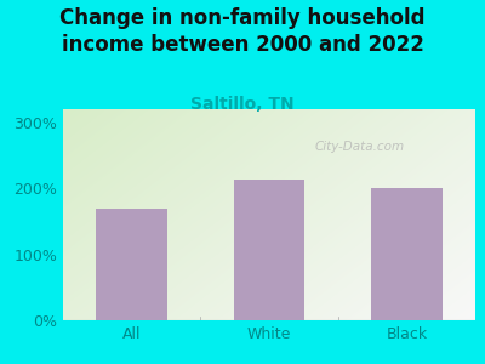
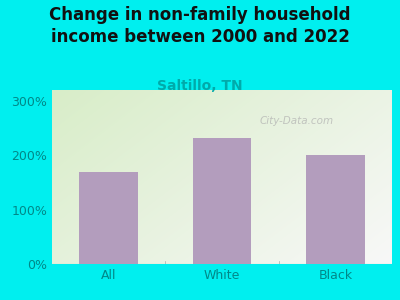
White: 214% -> 232%
